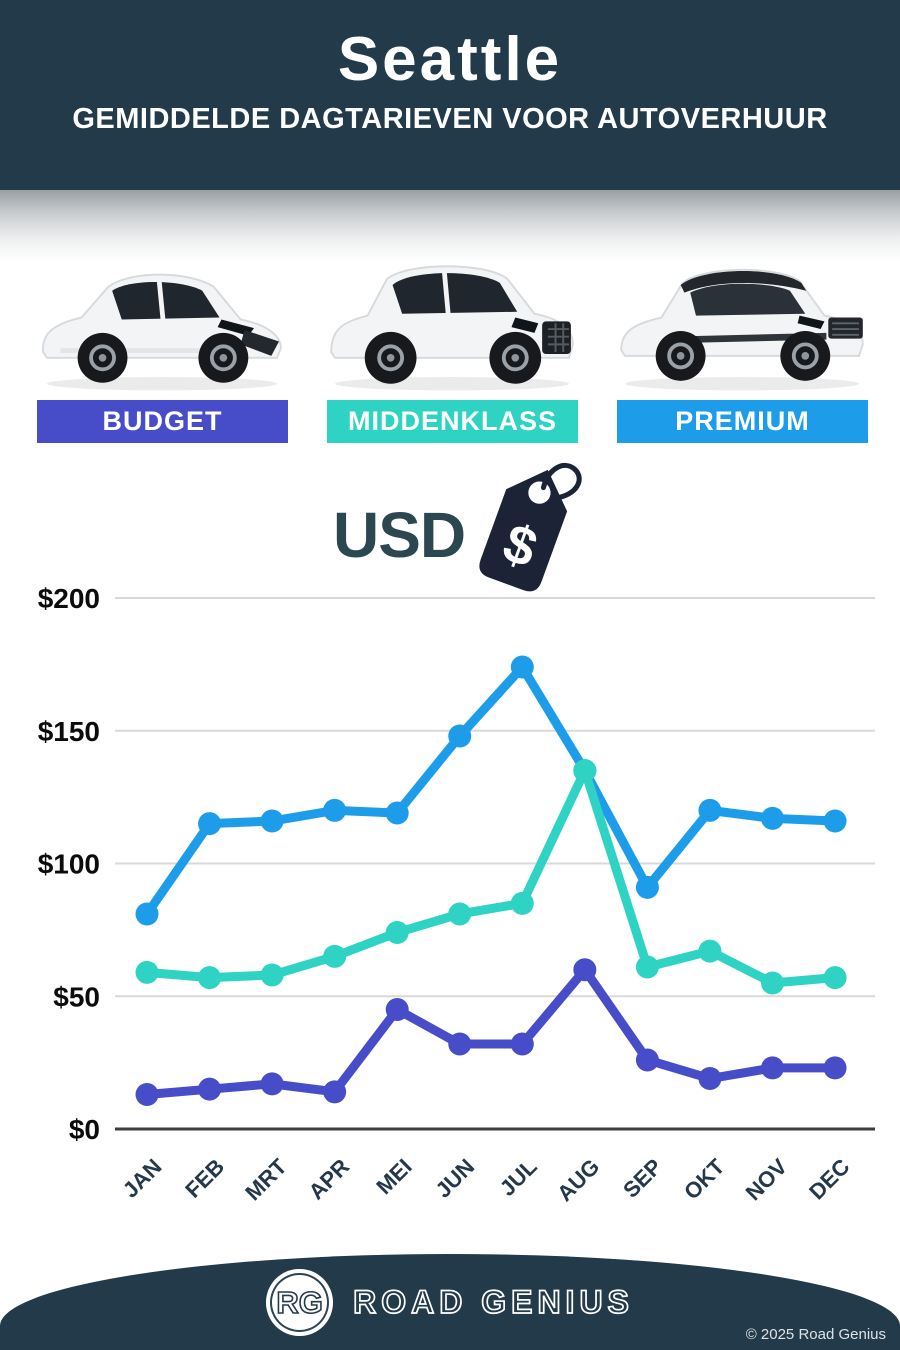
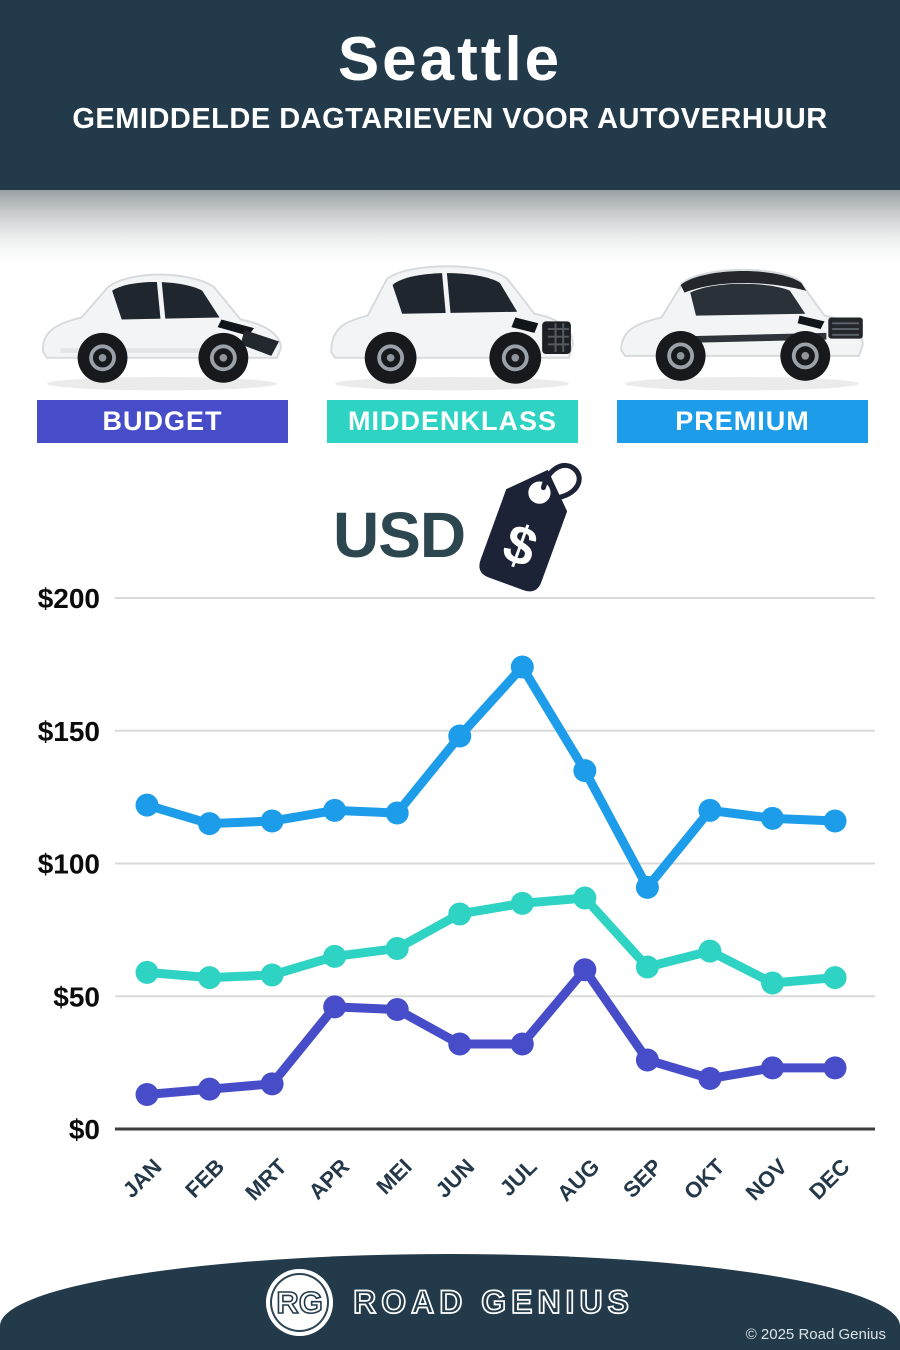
PREMIUM/JAN: $81 -> $122
BUDGET/APR: $14 -> $46
MIDDENKLASS/MEI: $74 -> $68
MIDDENKLASS/AUG: $135 -> $87
